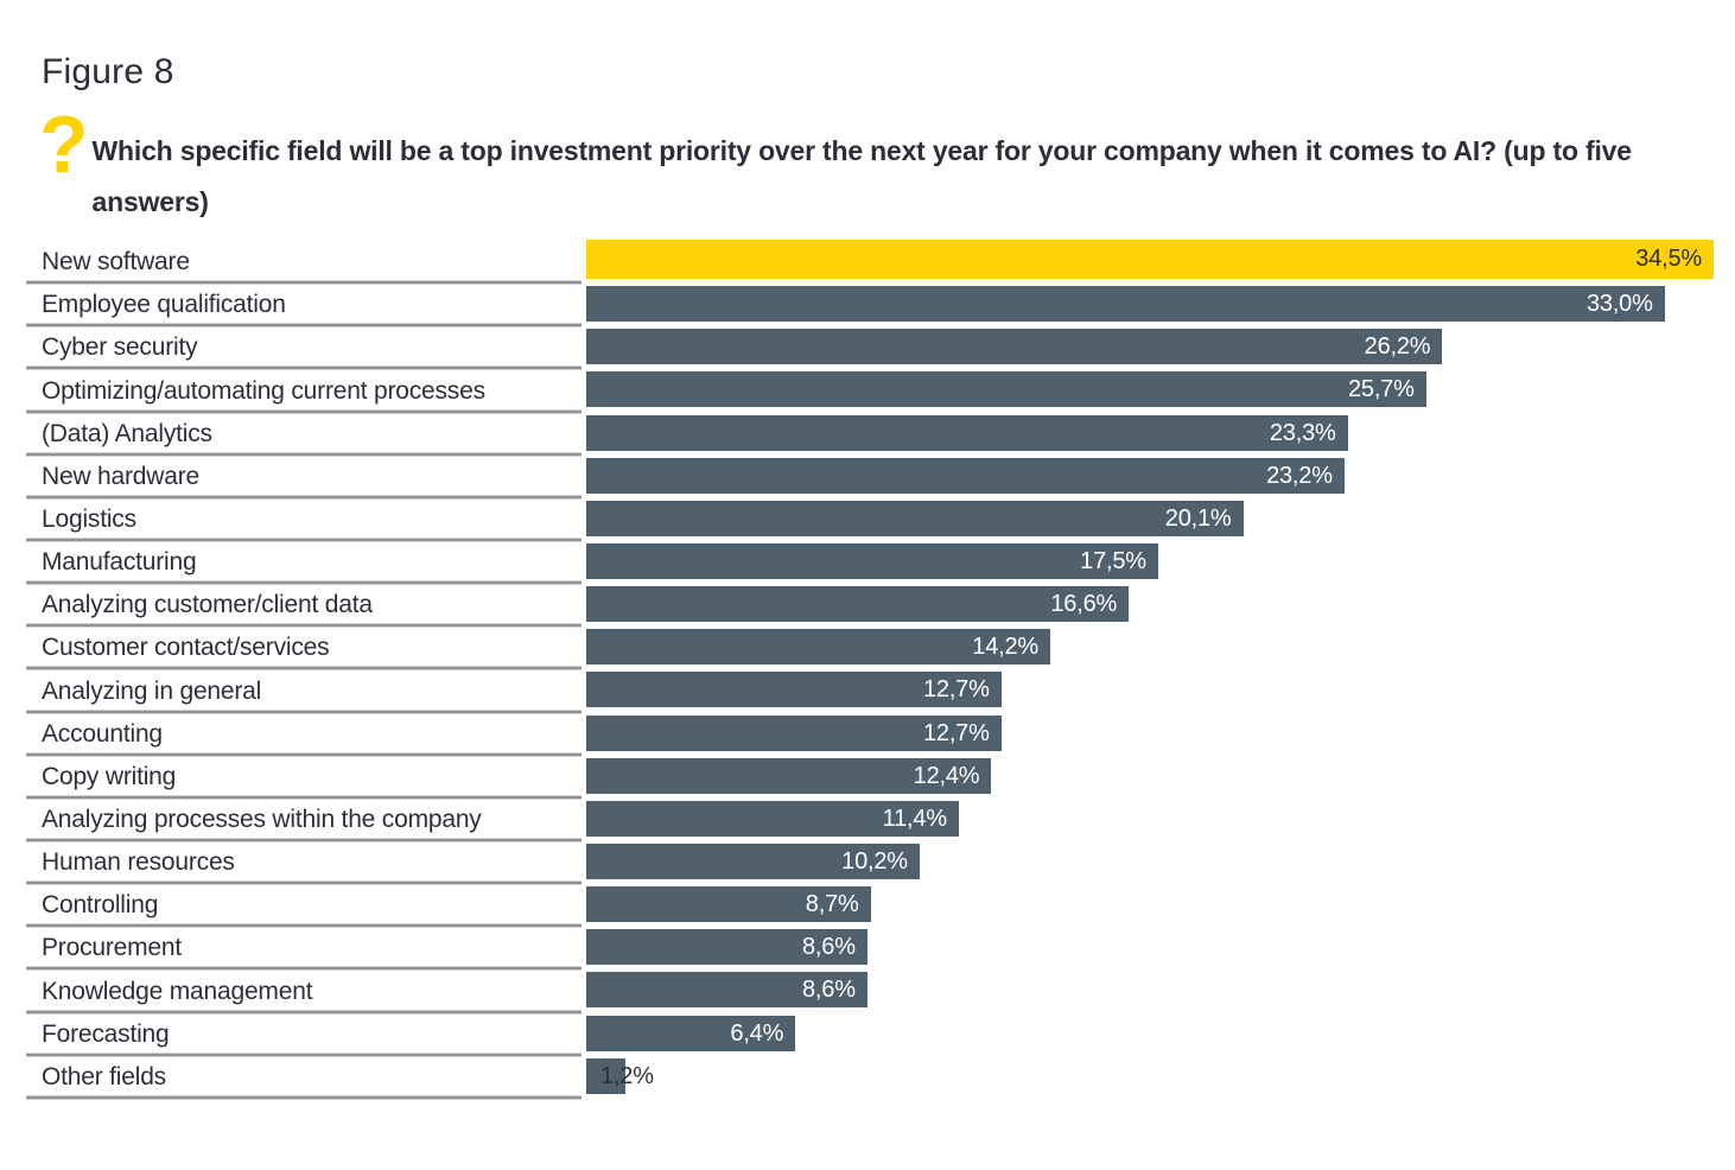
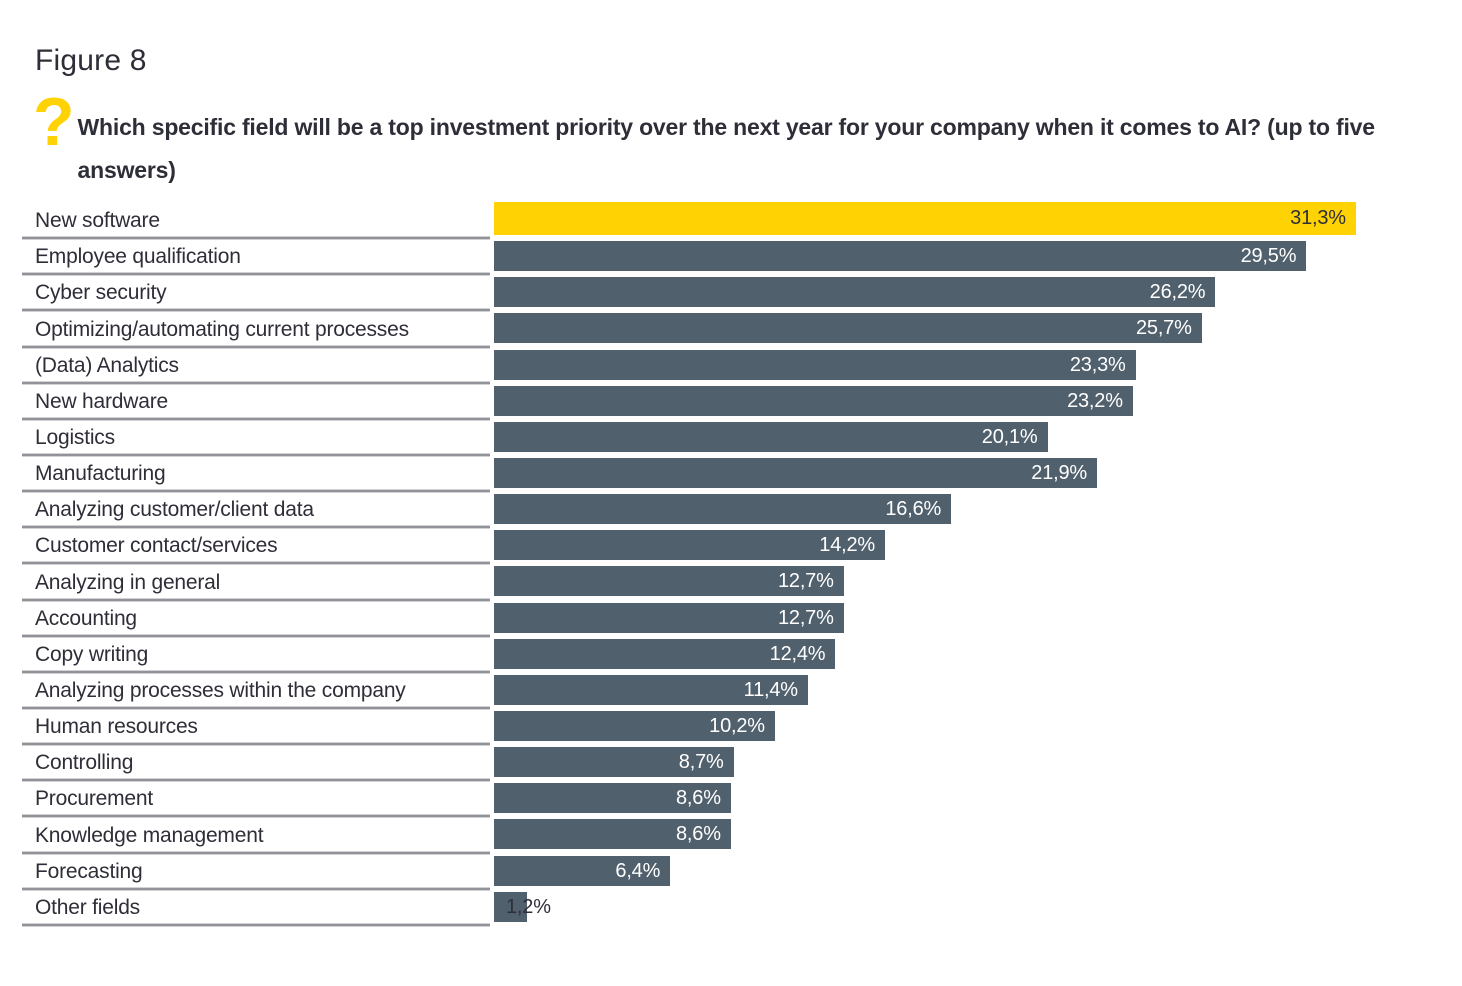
New software: 34,5% -> 31,3%
Employee qualification: 33,0% -> 29,5%
Manufacturing: 17,5% -> 21,9%
